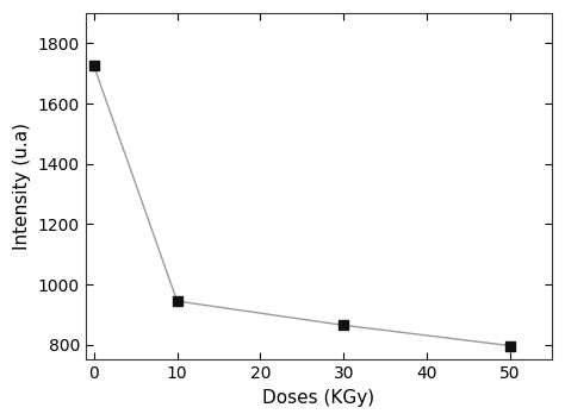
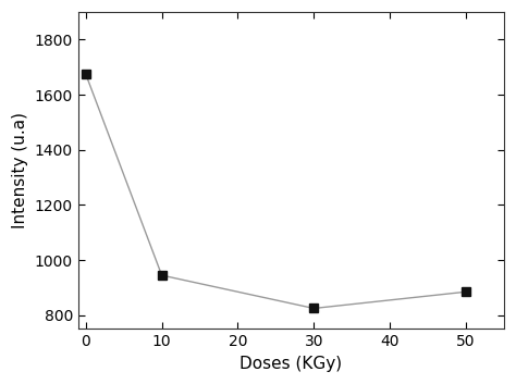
0: 1725 -> 1675
30: 865 -> 825
50: 797 -> 885
